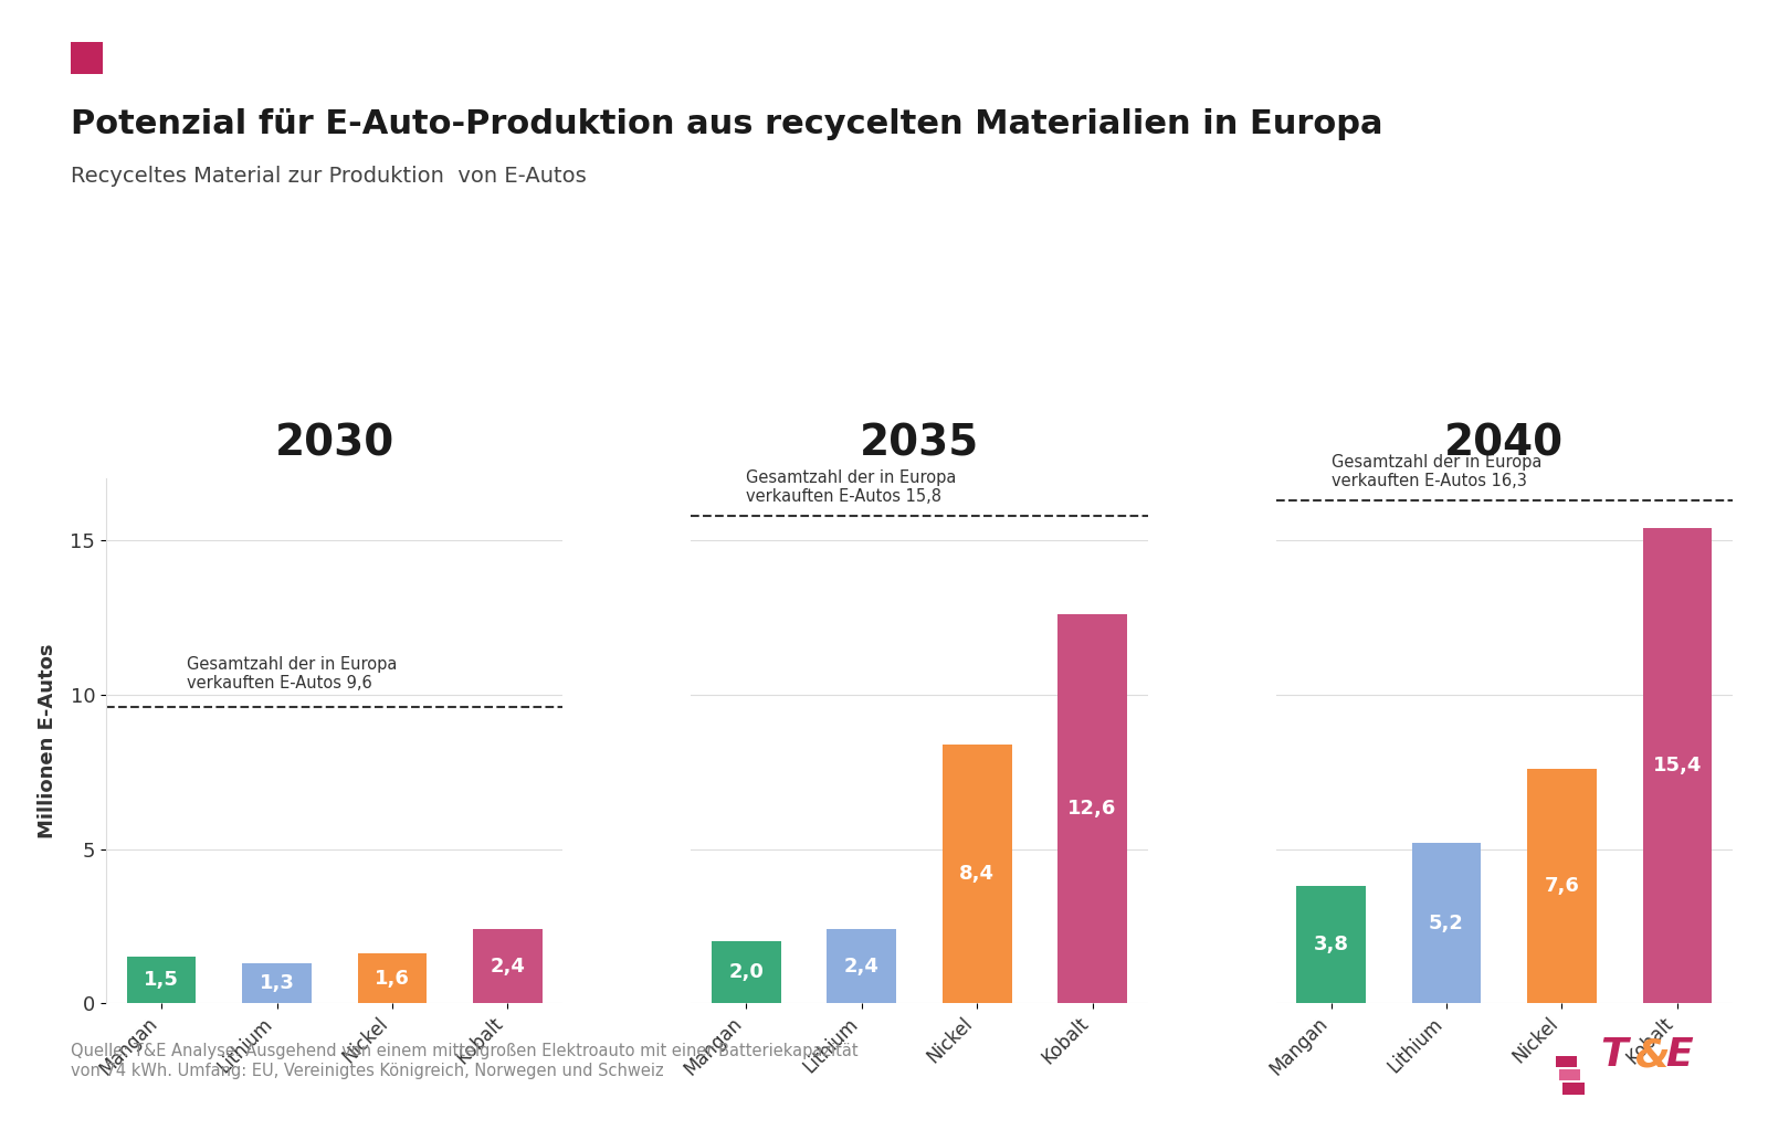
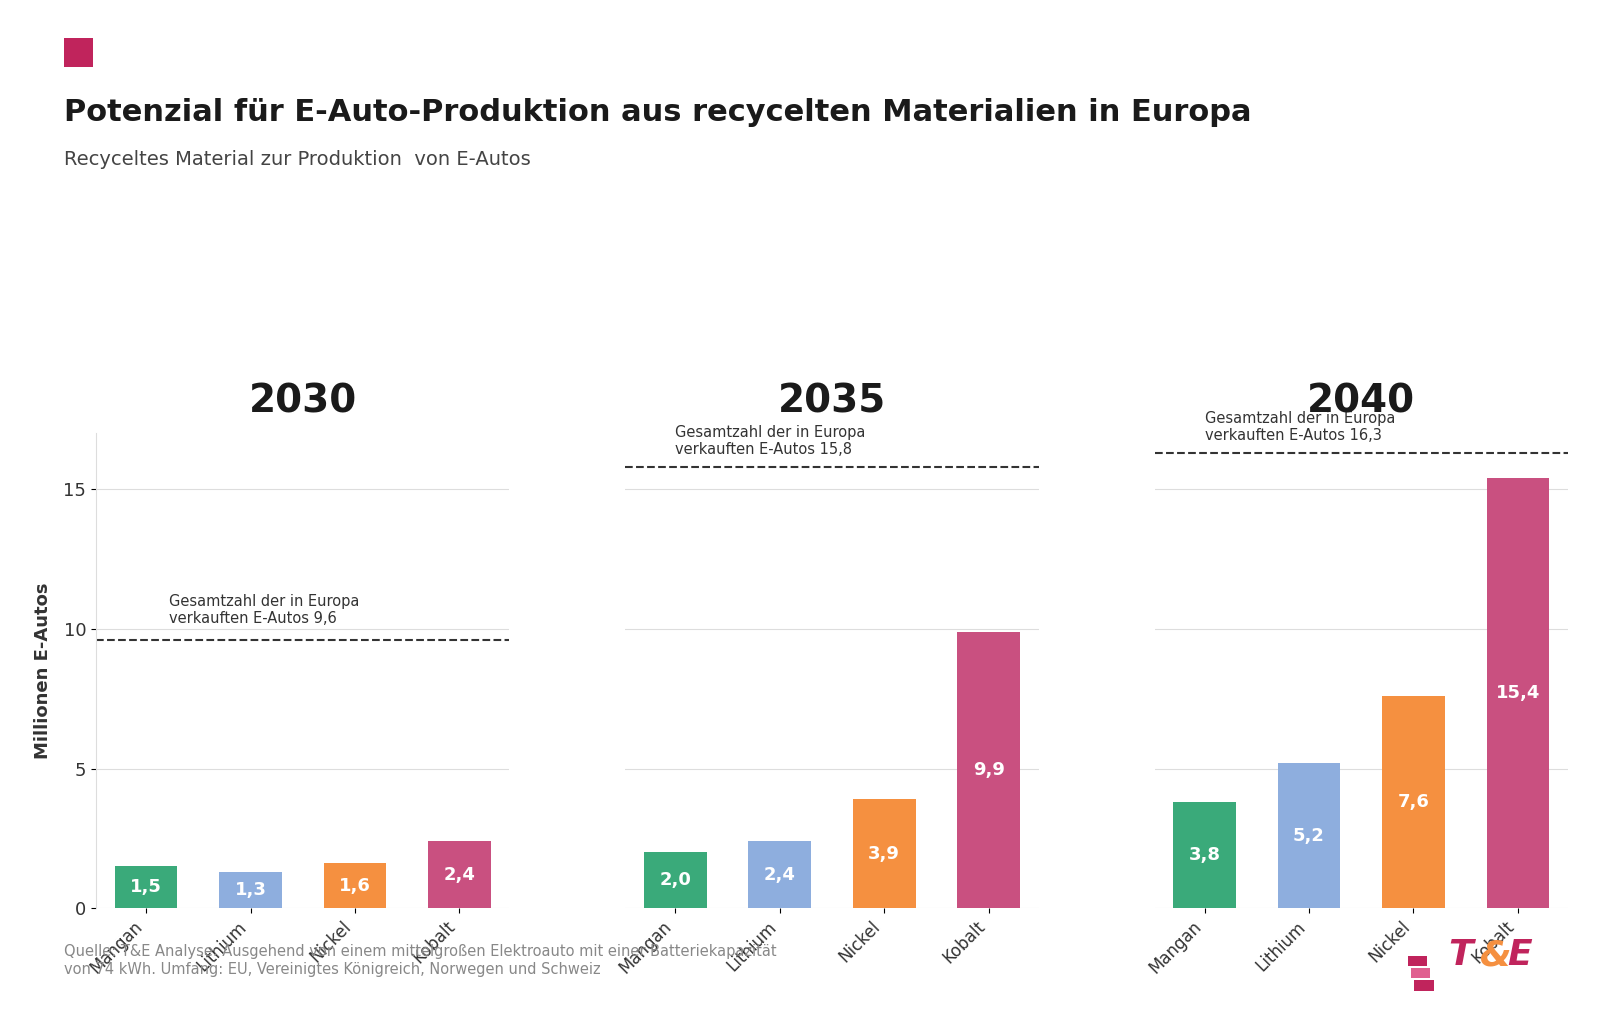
2035/Nickel: 8,4 -> 3,9
2035/Kobalt: 12,6 -> 9,9
